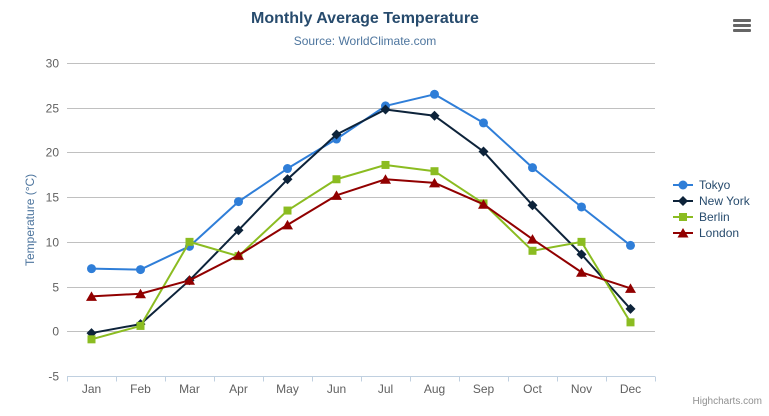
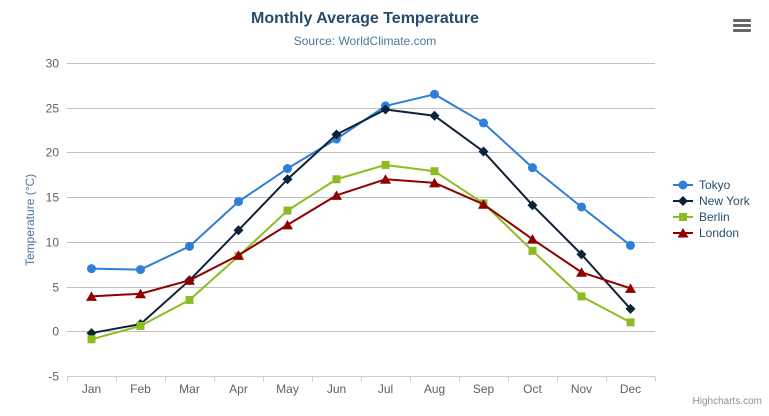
Berlin/Mar: 10 -> 4
Berlin/Nov: 10 -> 4
